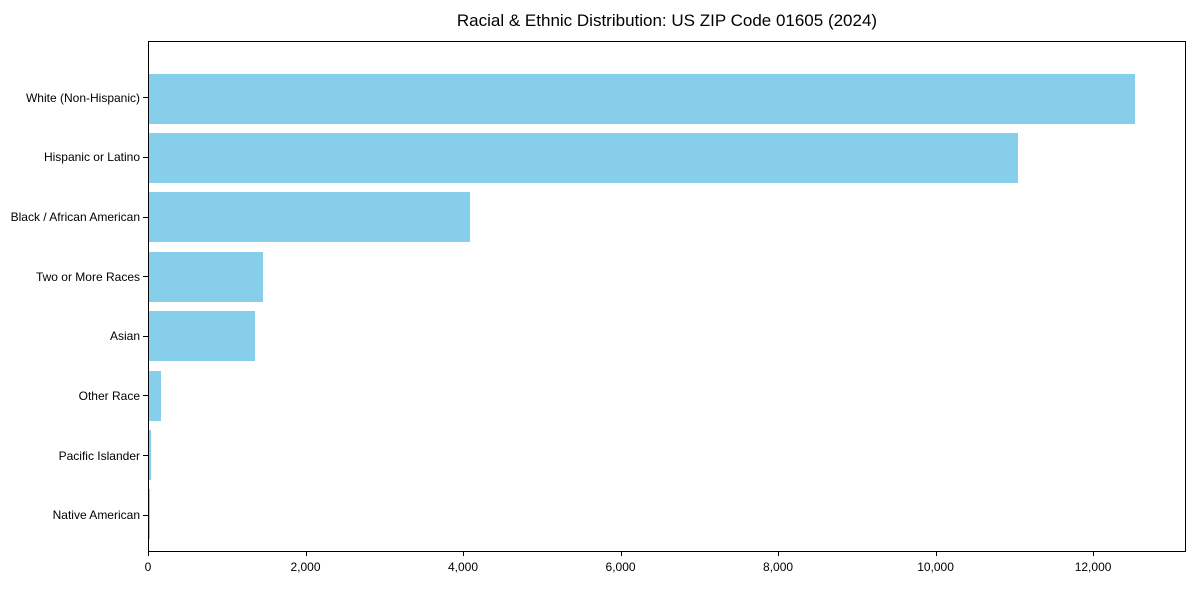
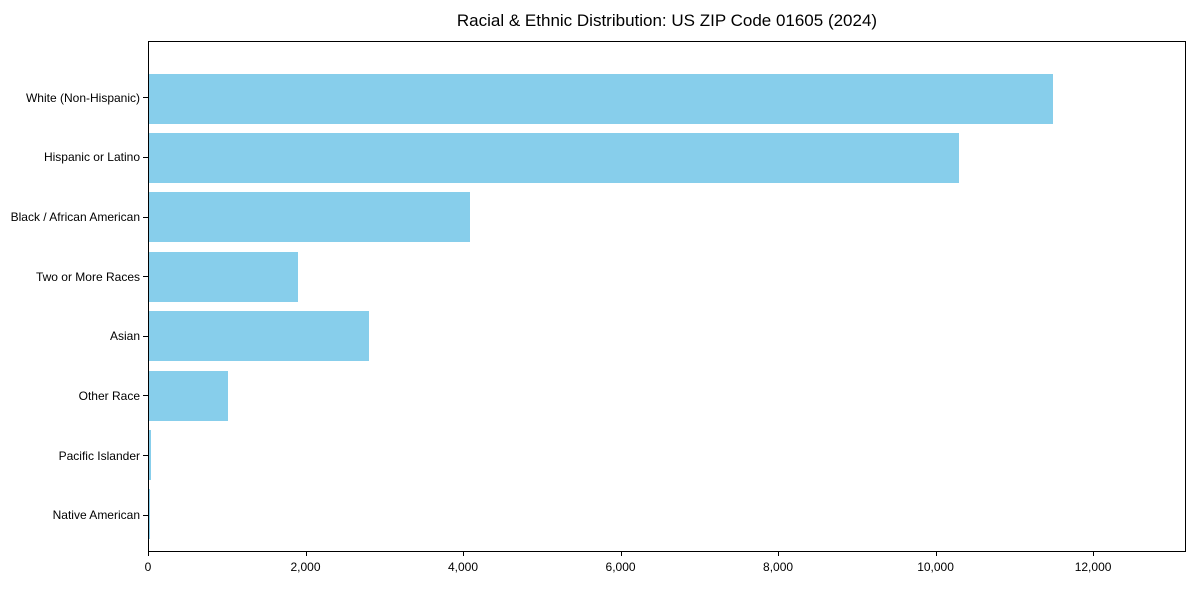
White (Non-Hispanic): 12600 -> 11500
Hispanic or Latino: 11000 -> 10300
Two or More Races: 1400 -> 1900
Asian: 1400 -> 2800
Other Race: 200 -> 1000
